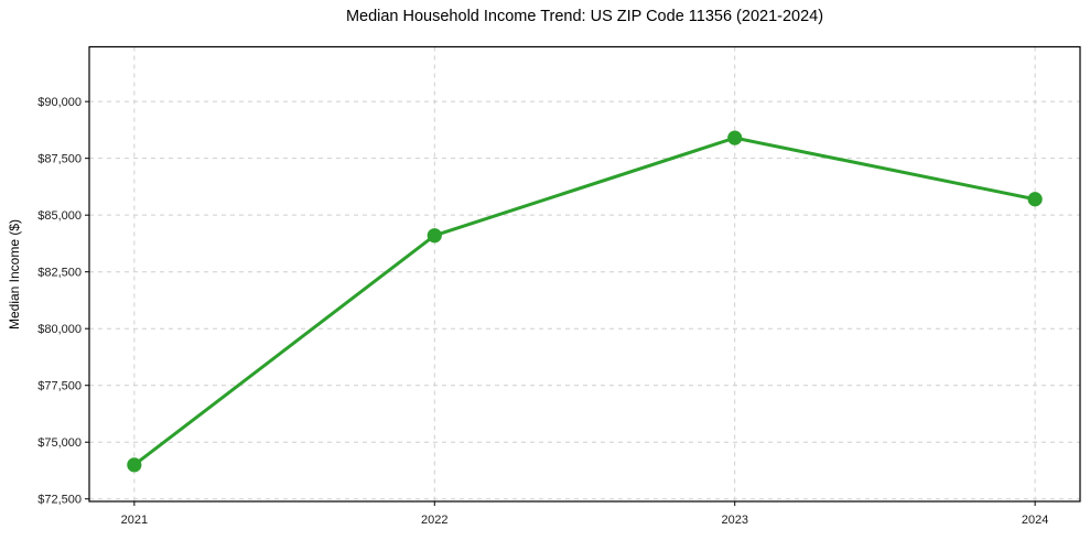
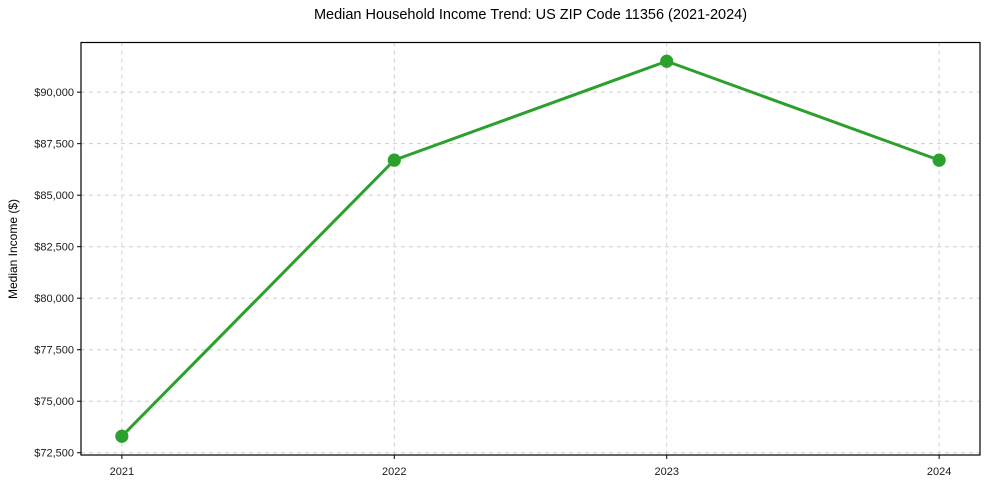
2021: $74000 -> $73300
2022: $84100 -> $86700
2023: $88400 -> $91500
2024: $85700 -> $86700
